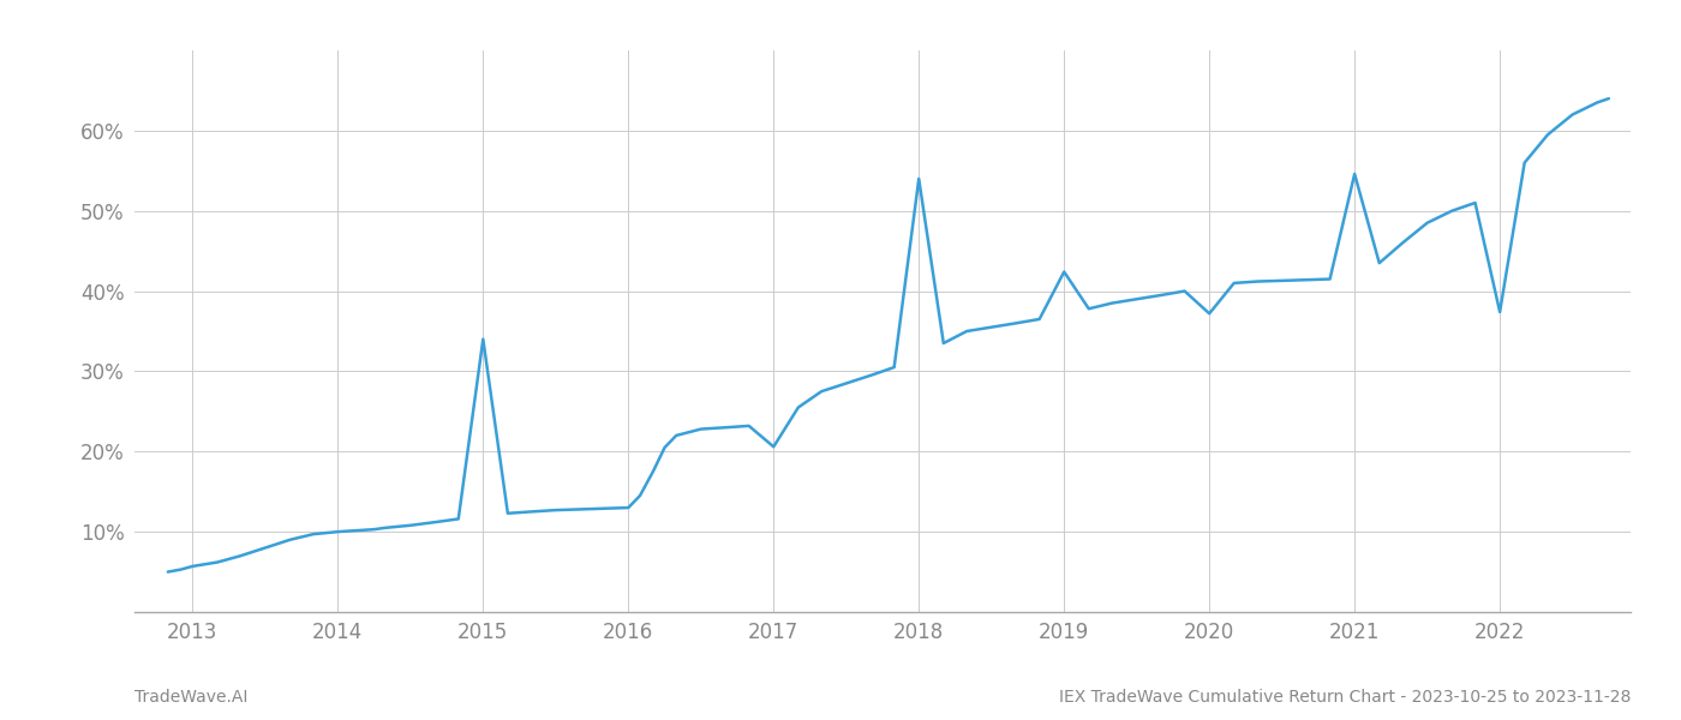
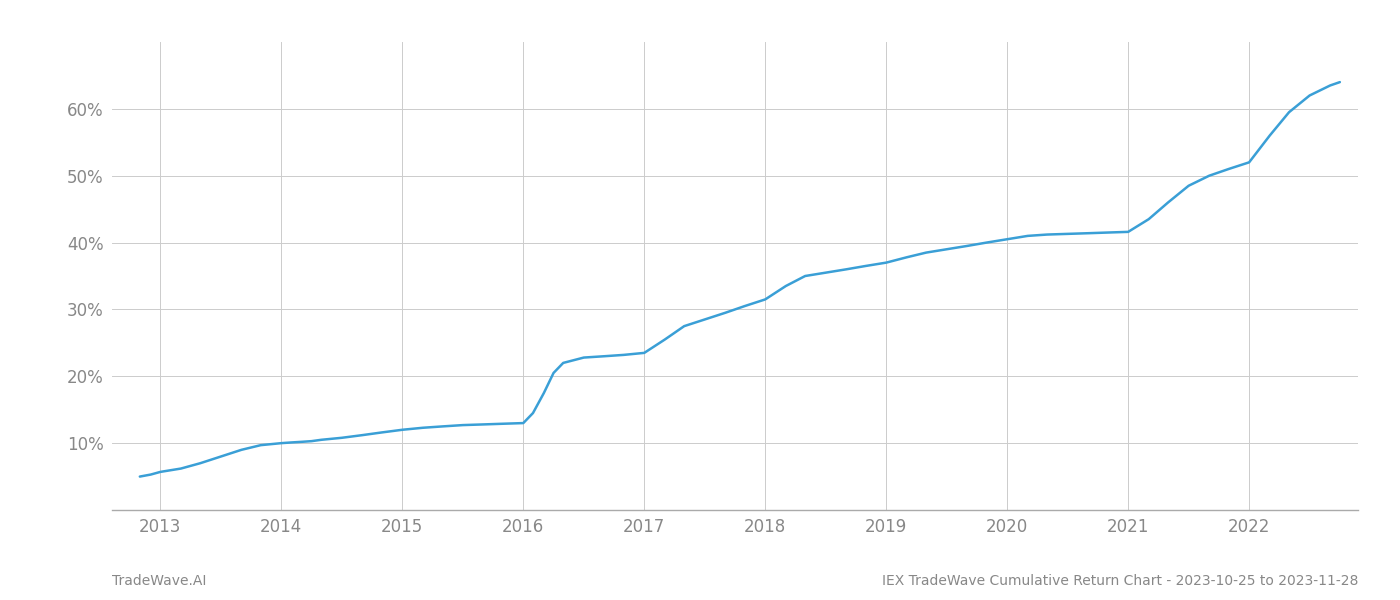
2015: 34.0% -> 12.0%
2017: 20.6% -> 23.5%
2018: 54.0% -> 31.5%
2019: 42.4% -> 37.0%
2020: 37.2% -> 40.5%
2021: 54.6% -> 41.6%
2022: 37.4% -> 52.0%
